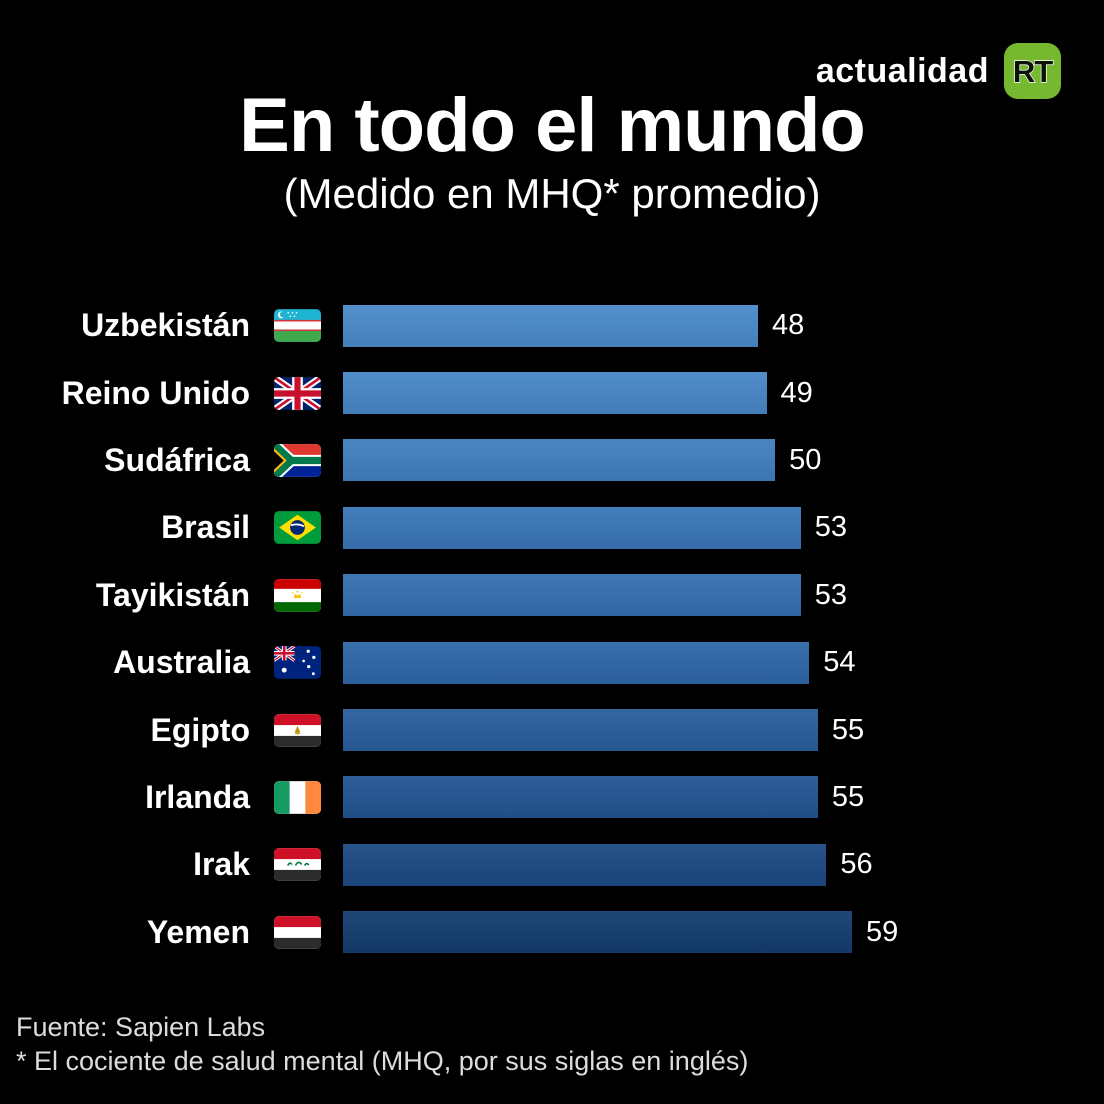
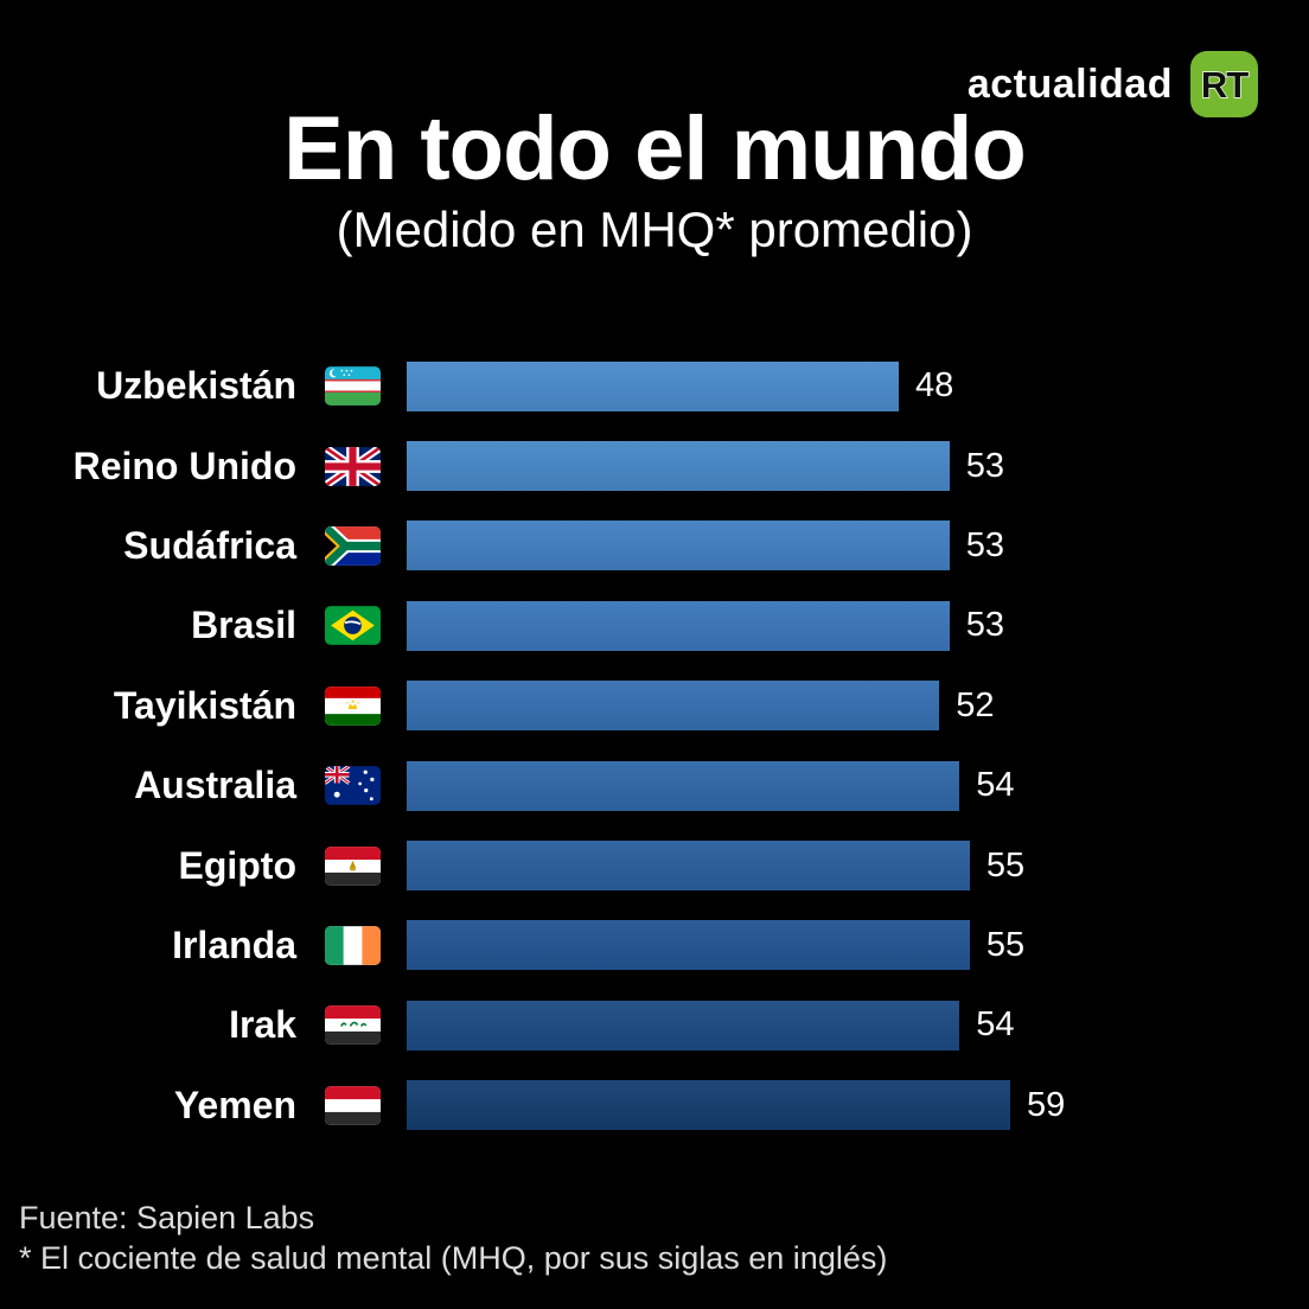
Reino Unido: 49 -> 53
Sudáfrica: 50 -> 53
Tayikistán: 53 -> 52
Irak: 56 -> 54
